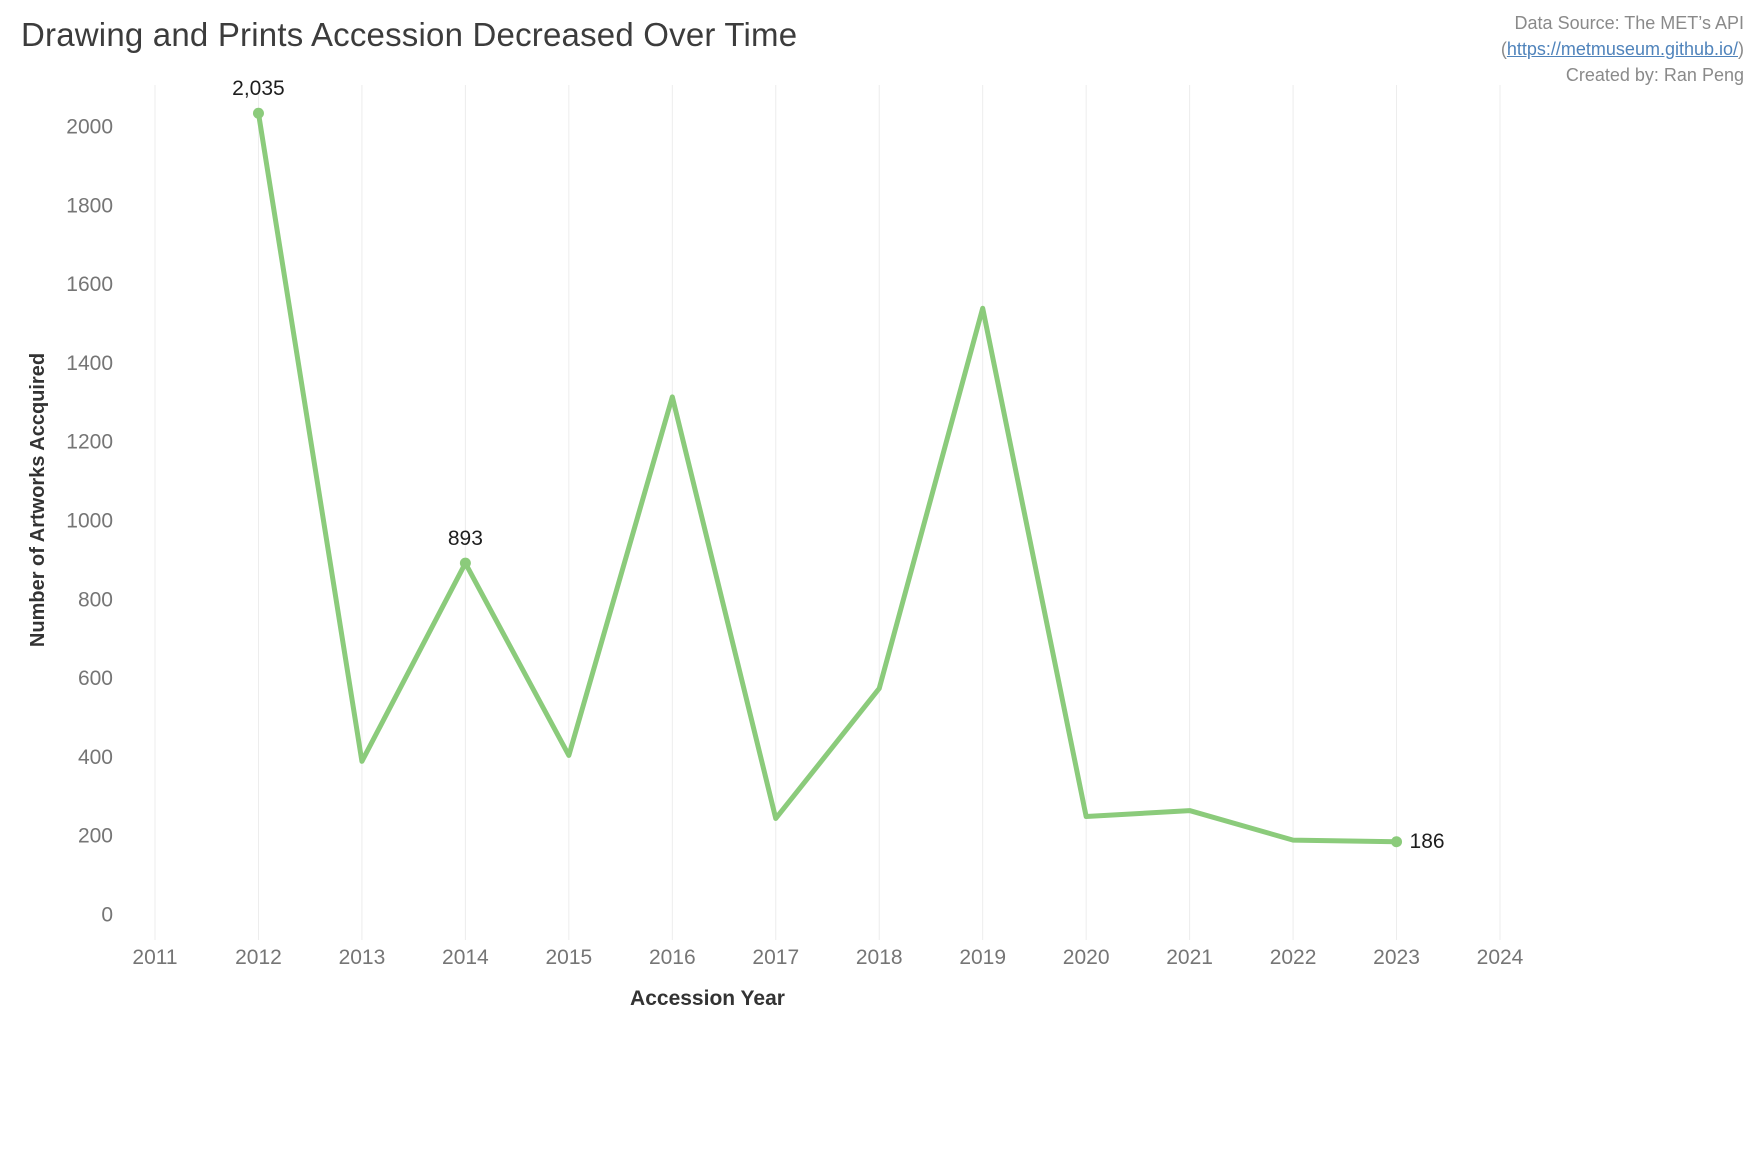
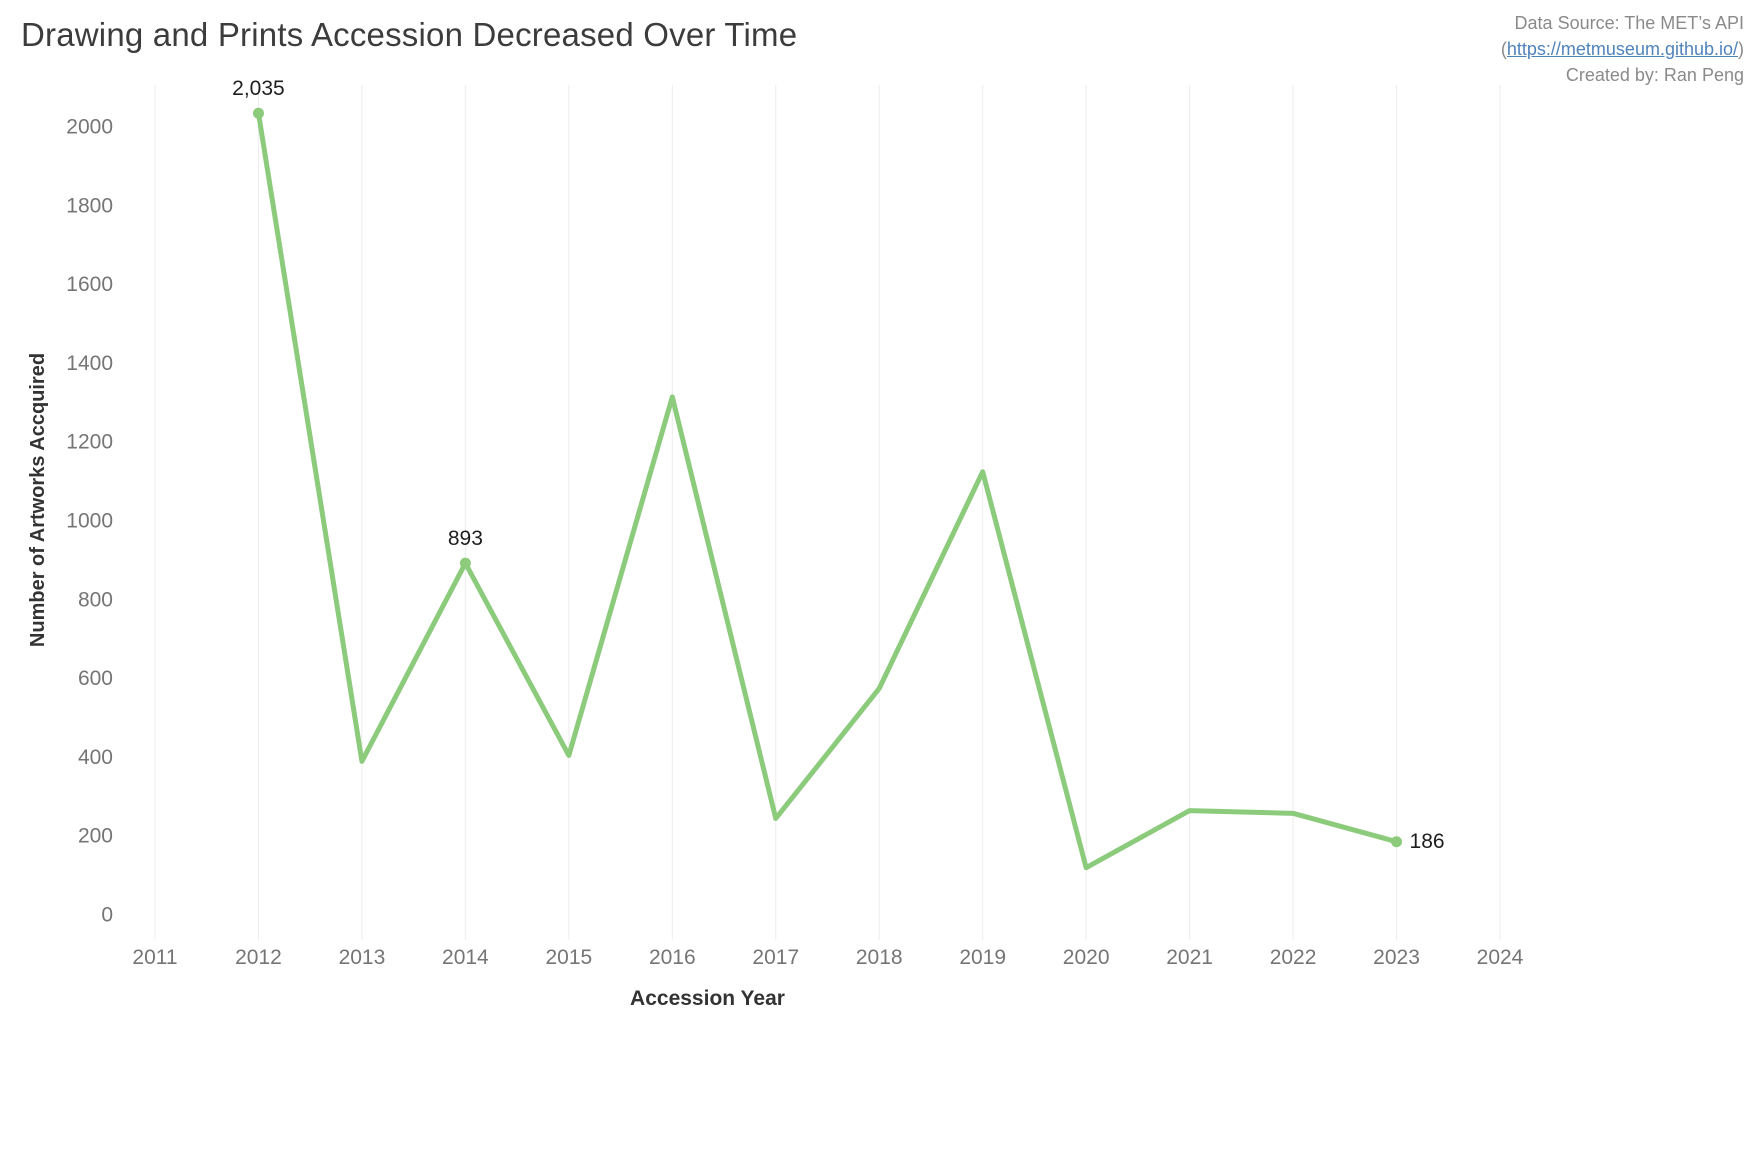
2019: 1540 -> 1120
2020: 250 -> 120
2022: 190 -> 260
